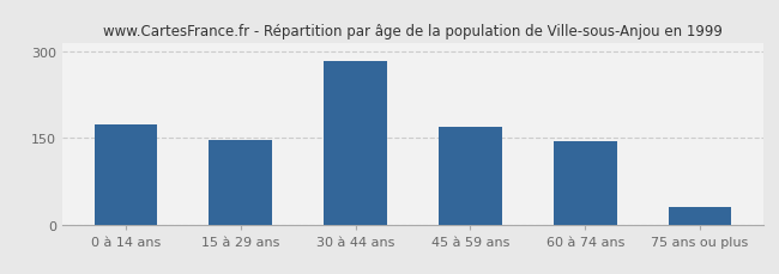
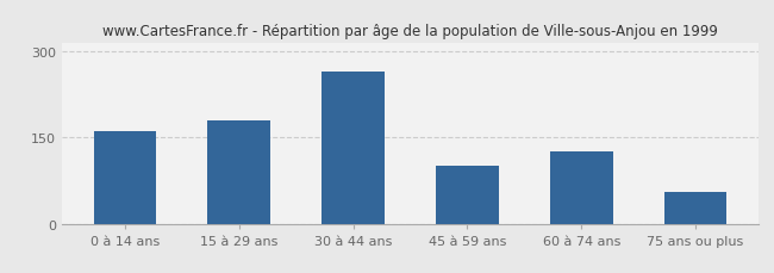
0 à 14 ans: 174 -> 160
15 à 29 ans: 147 -> 180
30 à 44 ans: 283 -> 265
45 à 59 ans: 170 -> 100
60 à 74 ans: 144 -> 125
75 ans ou plus: 30 -> 55
